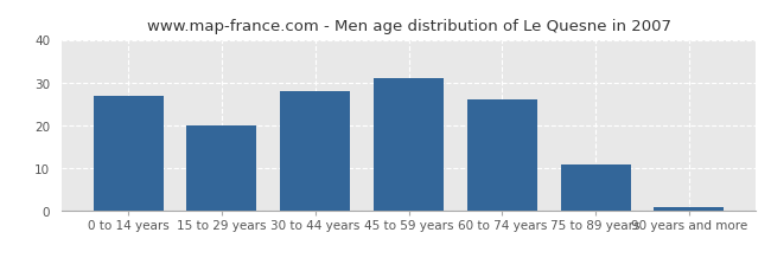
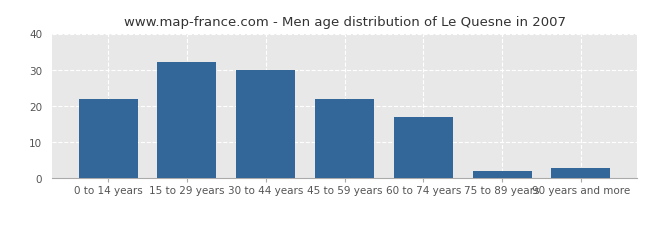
0 to 14 years: 27 -> 22
15 to 29 years: 20 -> 32
30 to 44 years: 28 -> 30
45 to 59 years: 31 -> 22
60 to 74 years: 26 -> 17
75 to 89 years: 11 -> 2
90 years and more: 1 -> 3
